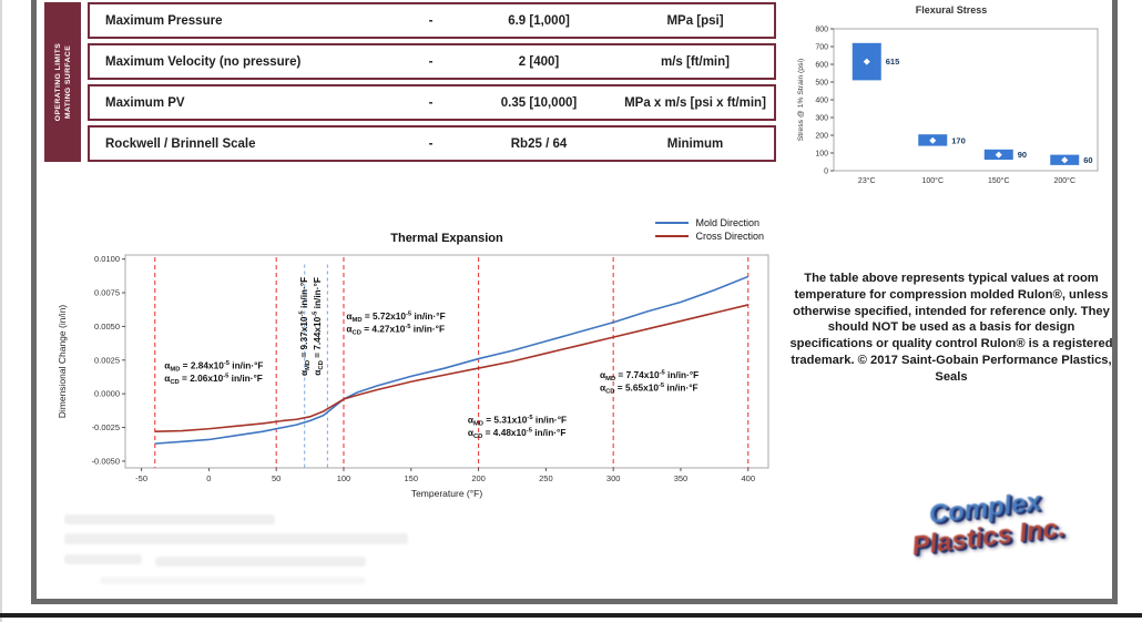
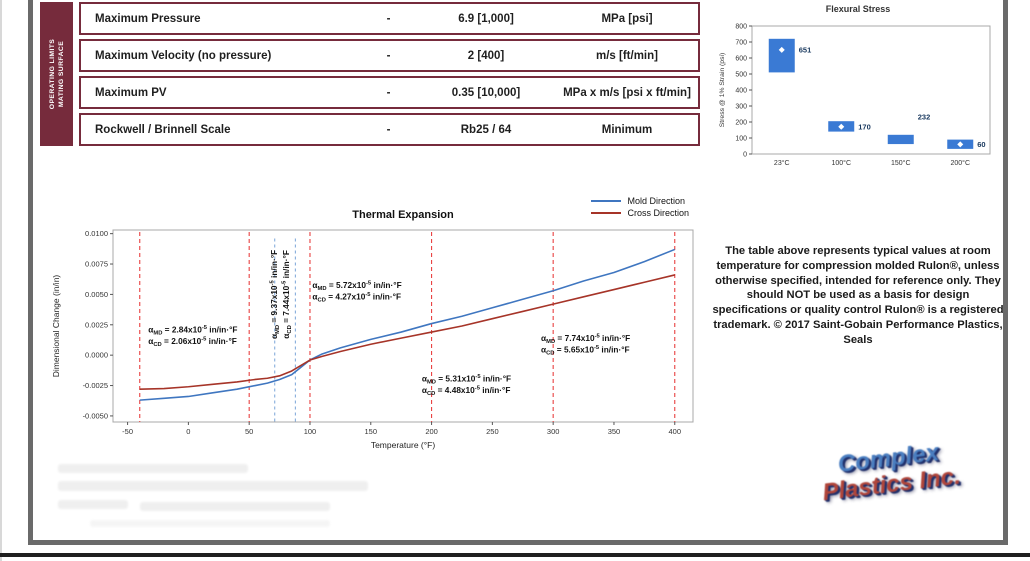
Flexural Stress/23°C: 615 -> 651
Flexural Stress/150°C: 90 -> 232
